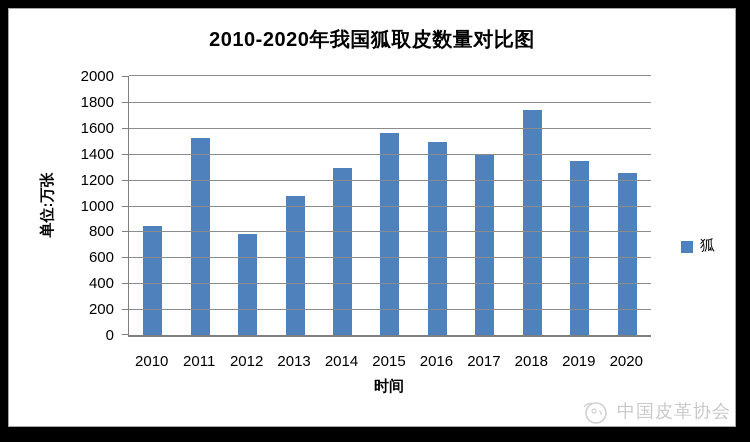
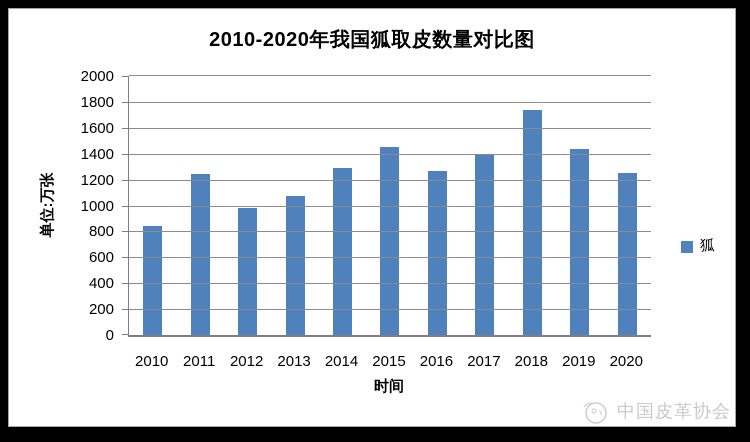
2011: 1520 -> 1240
2012: 780 -> 980
2015: 1560 -> 1450
2016: 1490 -> 1260
2019: 1340 -> 1440
